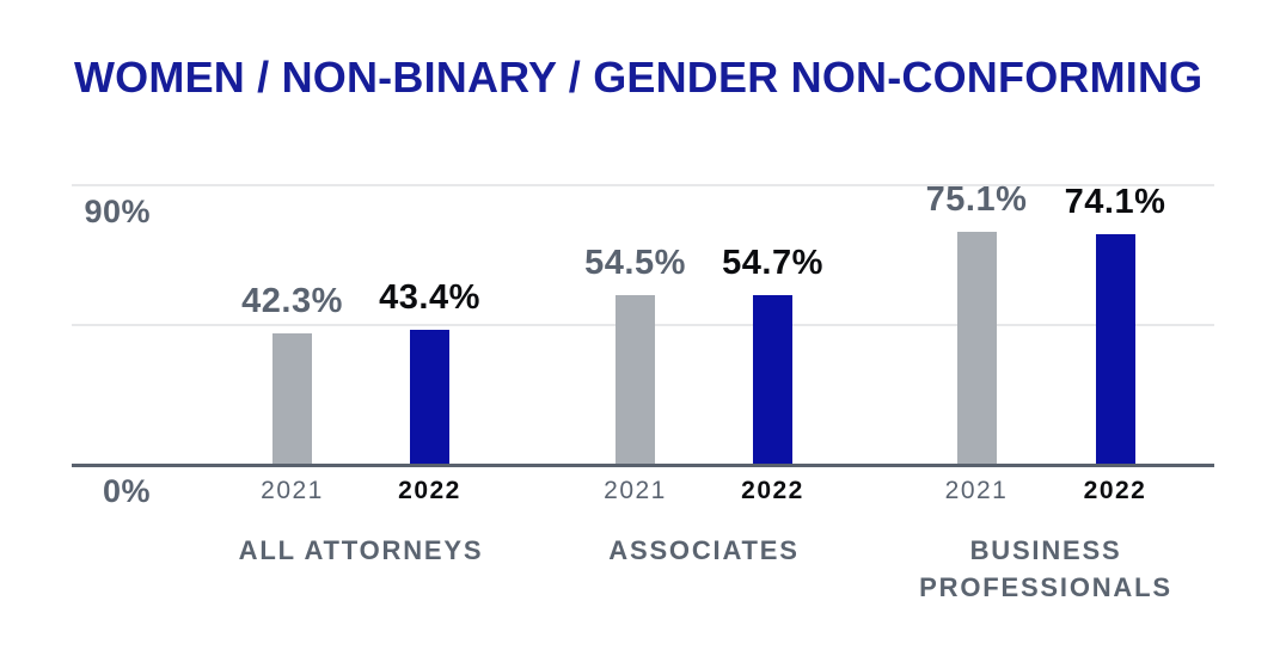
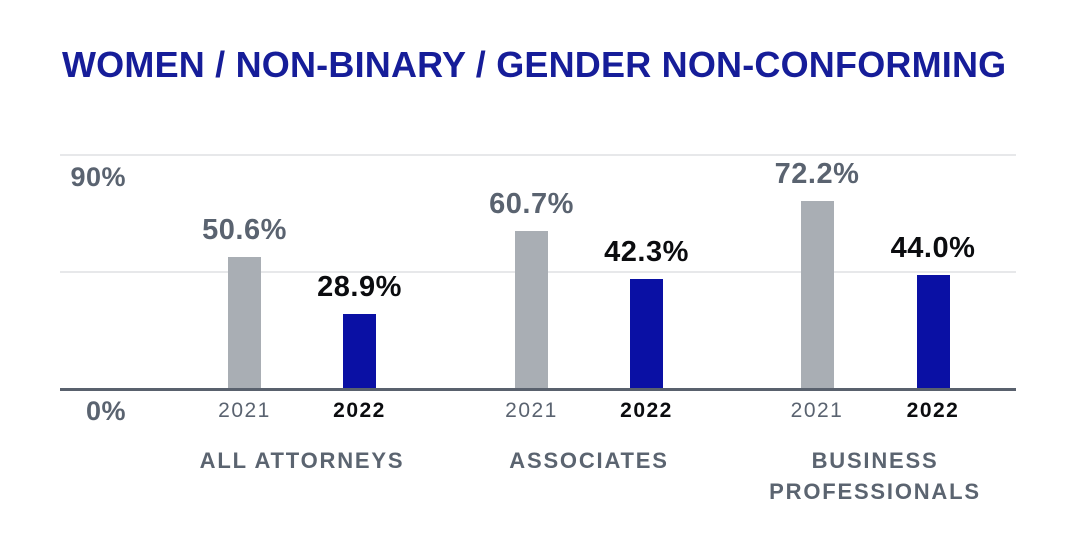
2021/ALL ATTORNEYS: 42.3% -> 50.6%
2022/ALL ATTORNEYS: 43.4% -> 28.9%
2021/ASSOCIATES: 54.5% -> 60.7%
2022/ASSOCIATES: 54.7% -> 42.3%
2021/BUSINESS PROFESSIONALS: 75.1% -> 72.2%
2022/BUSINESS PROFESSIONALS: 74.1% -> 44.0%
